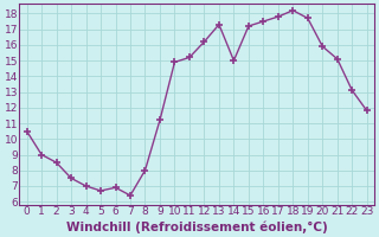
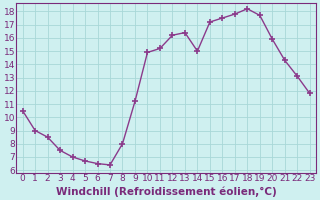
6: 6.9 -> 6.5
13: 17.3 -> 16.4
21: 15.1 -> 14.3
